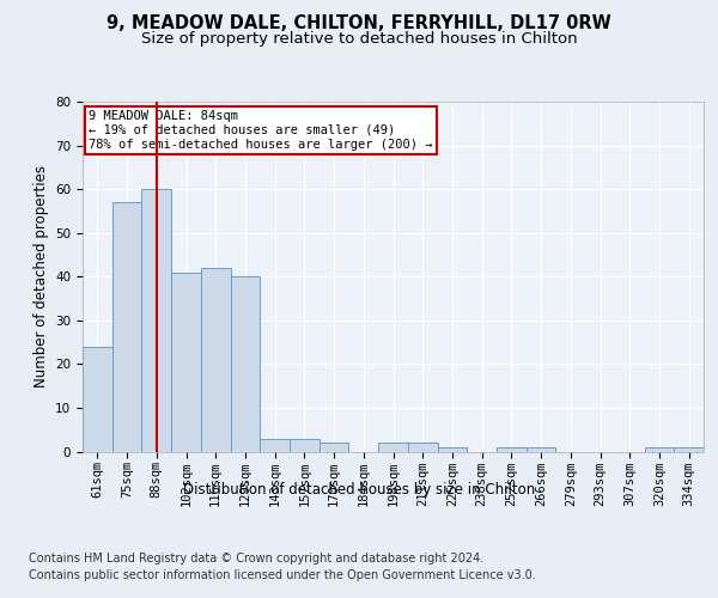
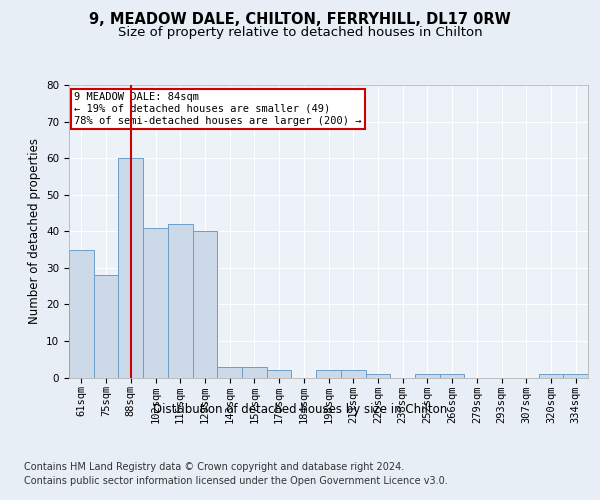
61sqm: 24 -> 35
75sqm: 57 -> 28
